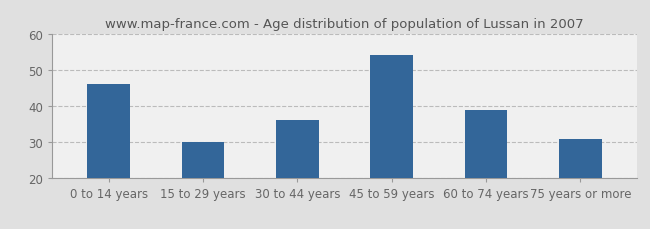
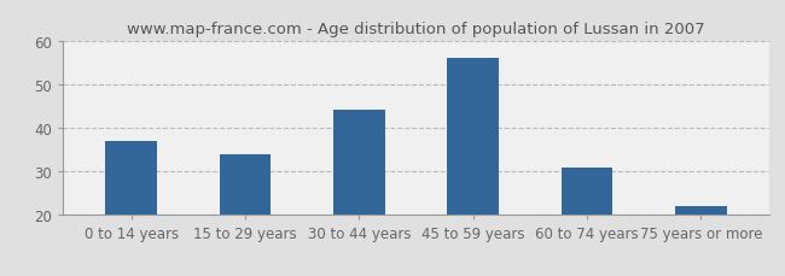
0 to 14 years: 46 -> 37
15 to 29 years: 30 -> 34
30 to 44 years: 36 -> 44
45 to 59 years: 54 -> 56
60 to 74 years: 39 -> 31
75 years or more: 31 -> 22
